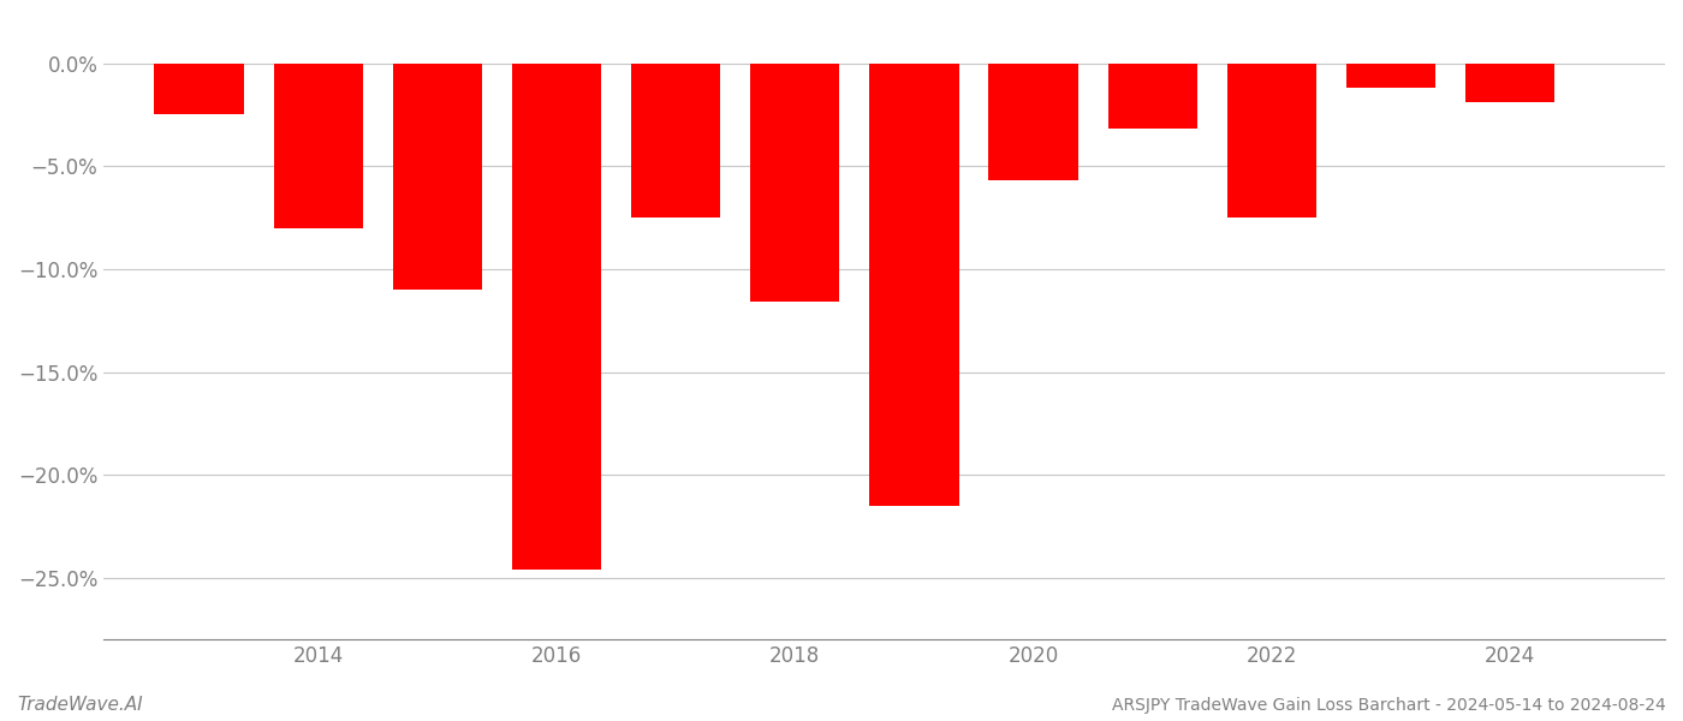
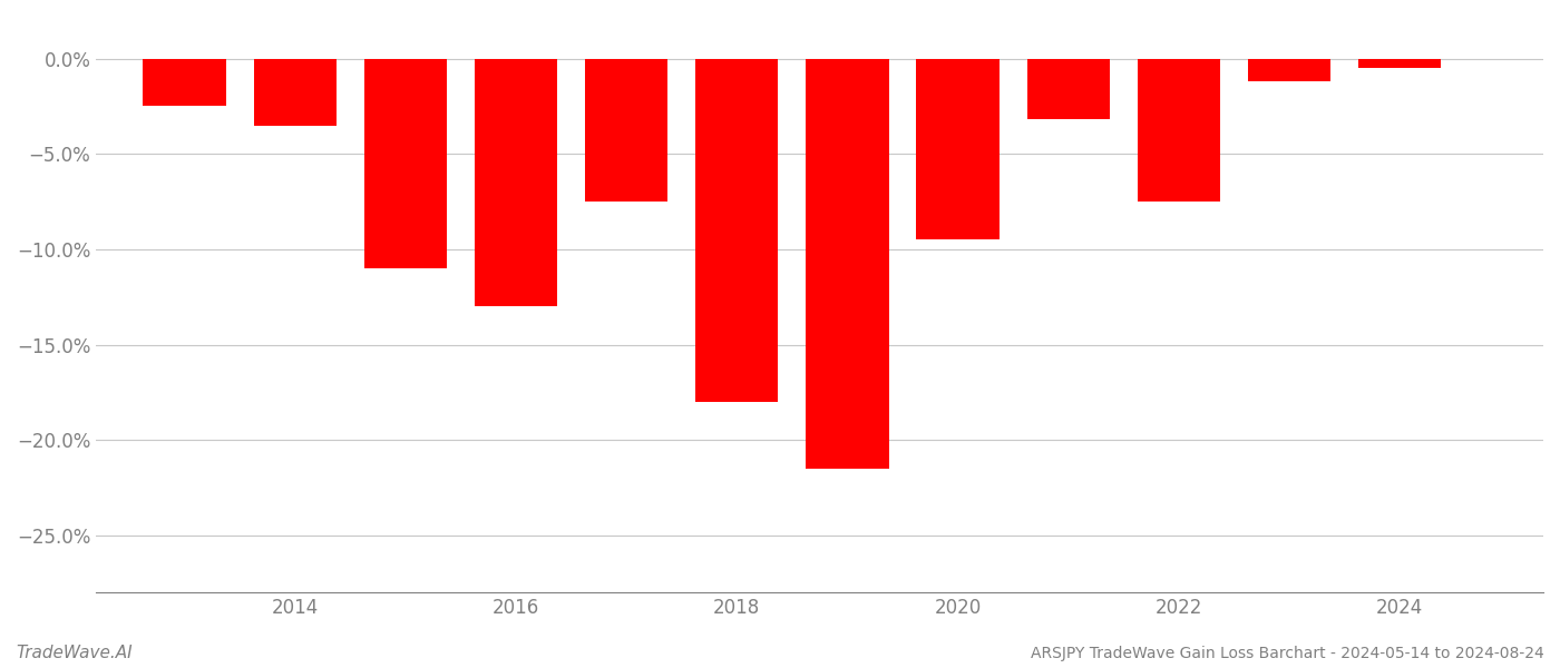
2014: -8.0% -> -3.5%
2016: -24.6% -> -13.0%
2018: -11.6% -> -18.0%
2020: -5.7% -> -9.5%
2024: -1.9% -> -0.5%
